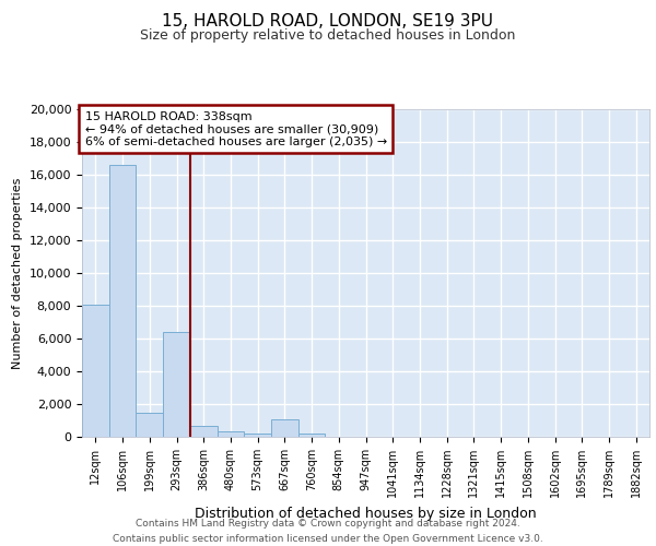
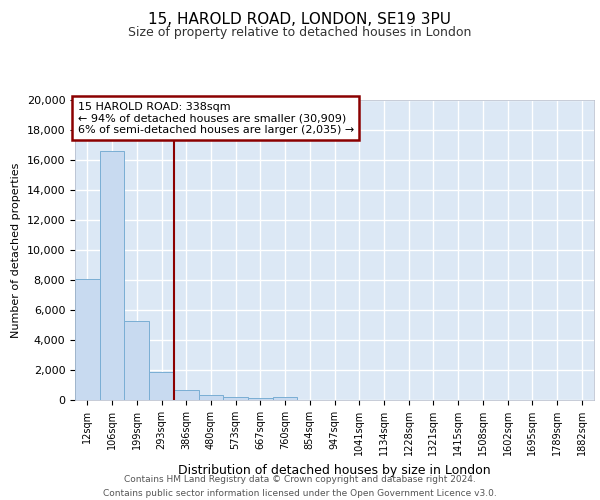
199sqm: 1,500 -> 5,300
293sqm: 6,400 -> 1,800
667sqm: 1,100 -> 100
